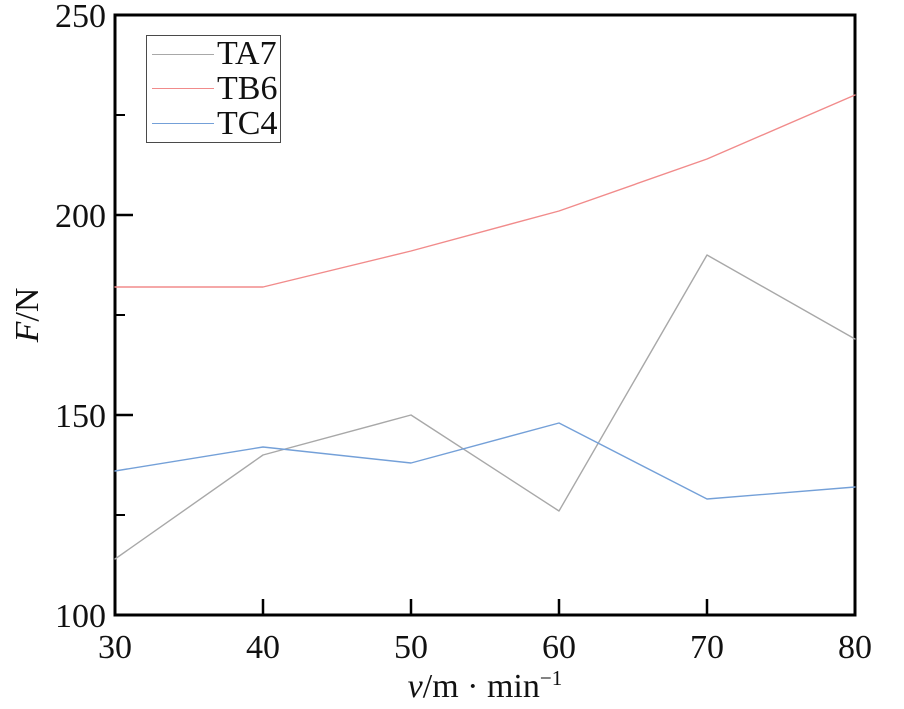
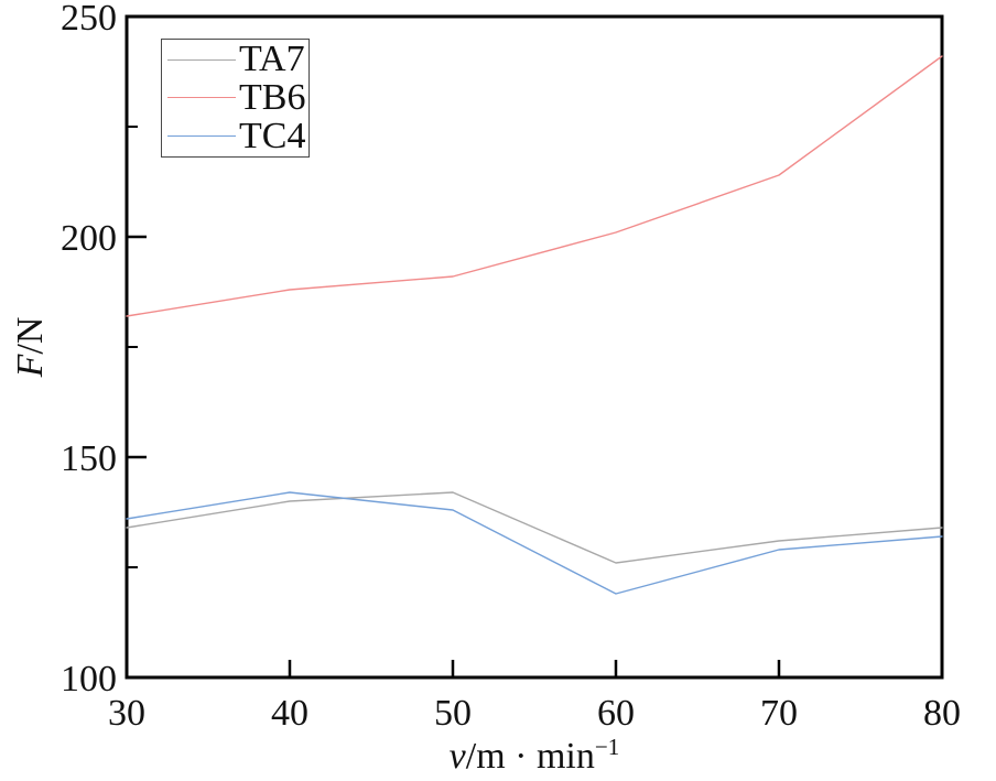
TA7/30: 114 -> 134
TB6/40: 182 -> 188
TA7/50: 150 -> 142
TC4/60: 148 -> 119
TA7/70: 190 -> 131
TA7/80: 169 -> 134
TB6/80: 230 -> 241
